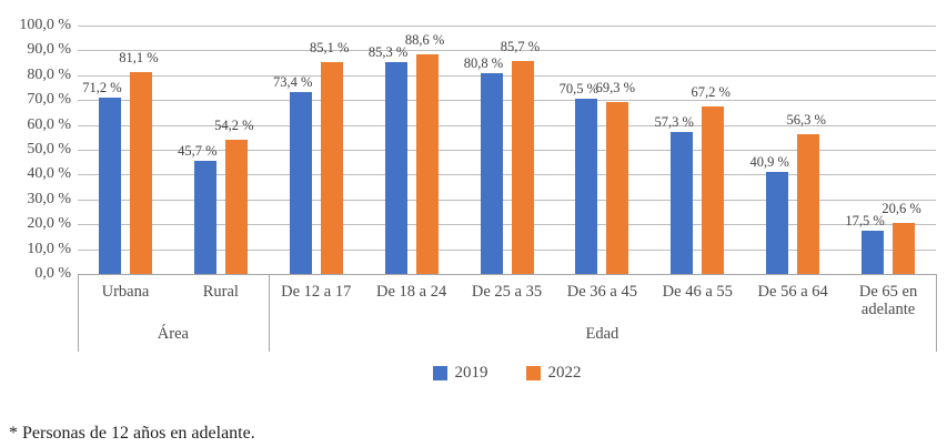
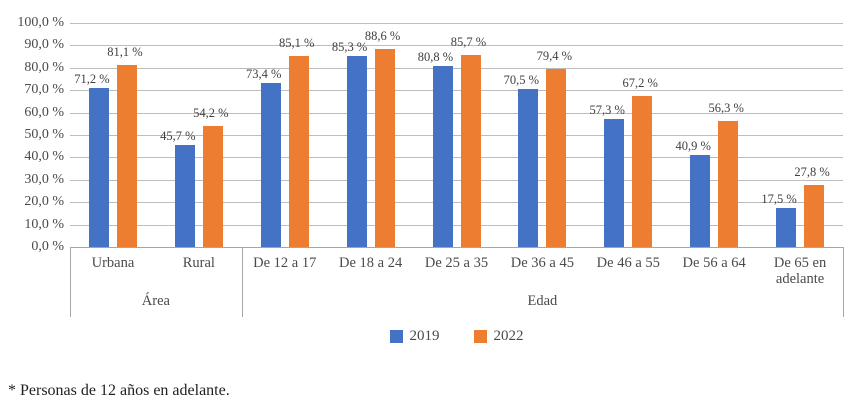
2022/De 36 a 45: 69,3 -> 79,4
2022/De 65 en adelante: 20,6 -> 27,8
